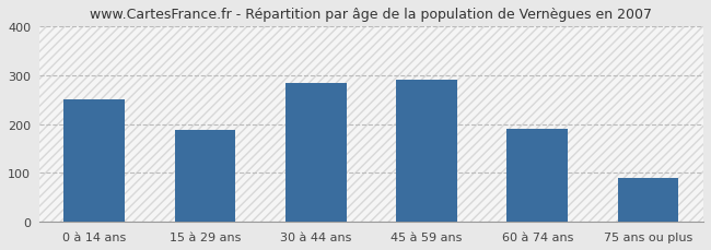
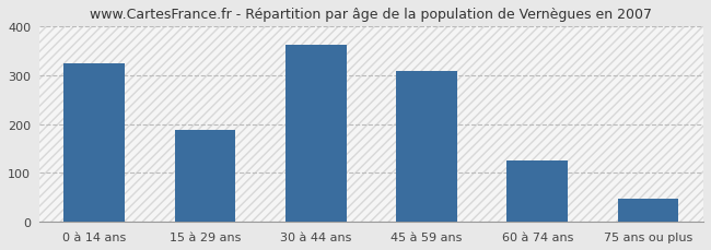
0 à 14 ans: 250 -> 325
30 à 44 ans: 285 -> 362
45 à 59 ans: 290 -> 308
60 à 74 ans: 190 -> 125
75 ans ou plus: 90 -> 48
